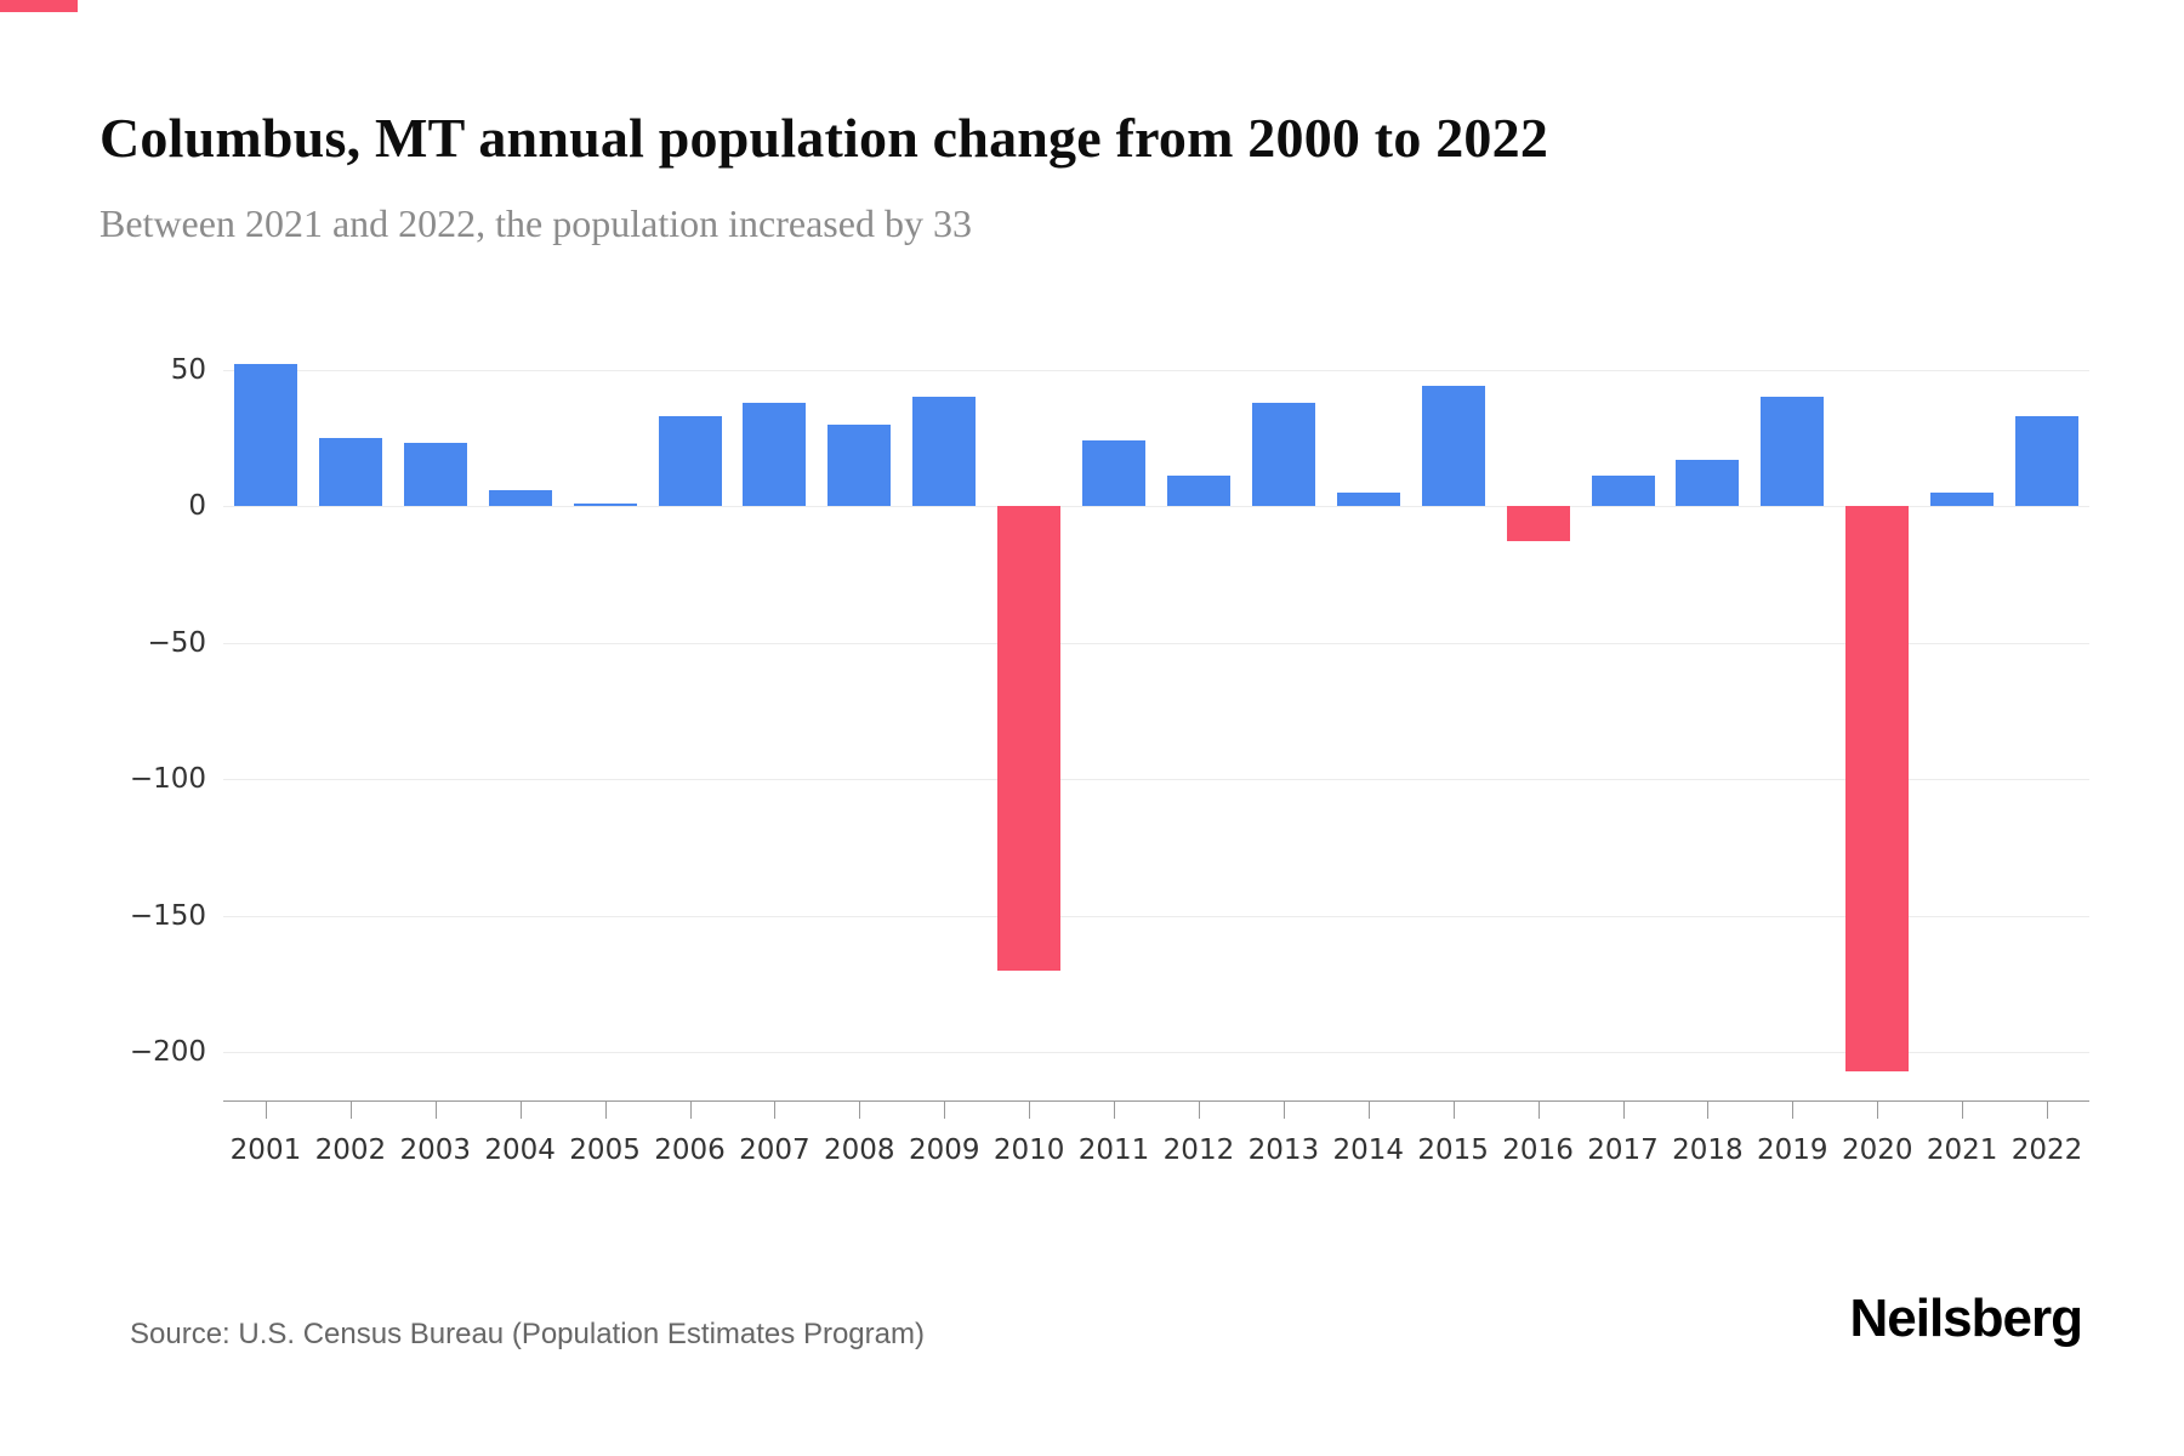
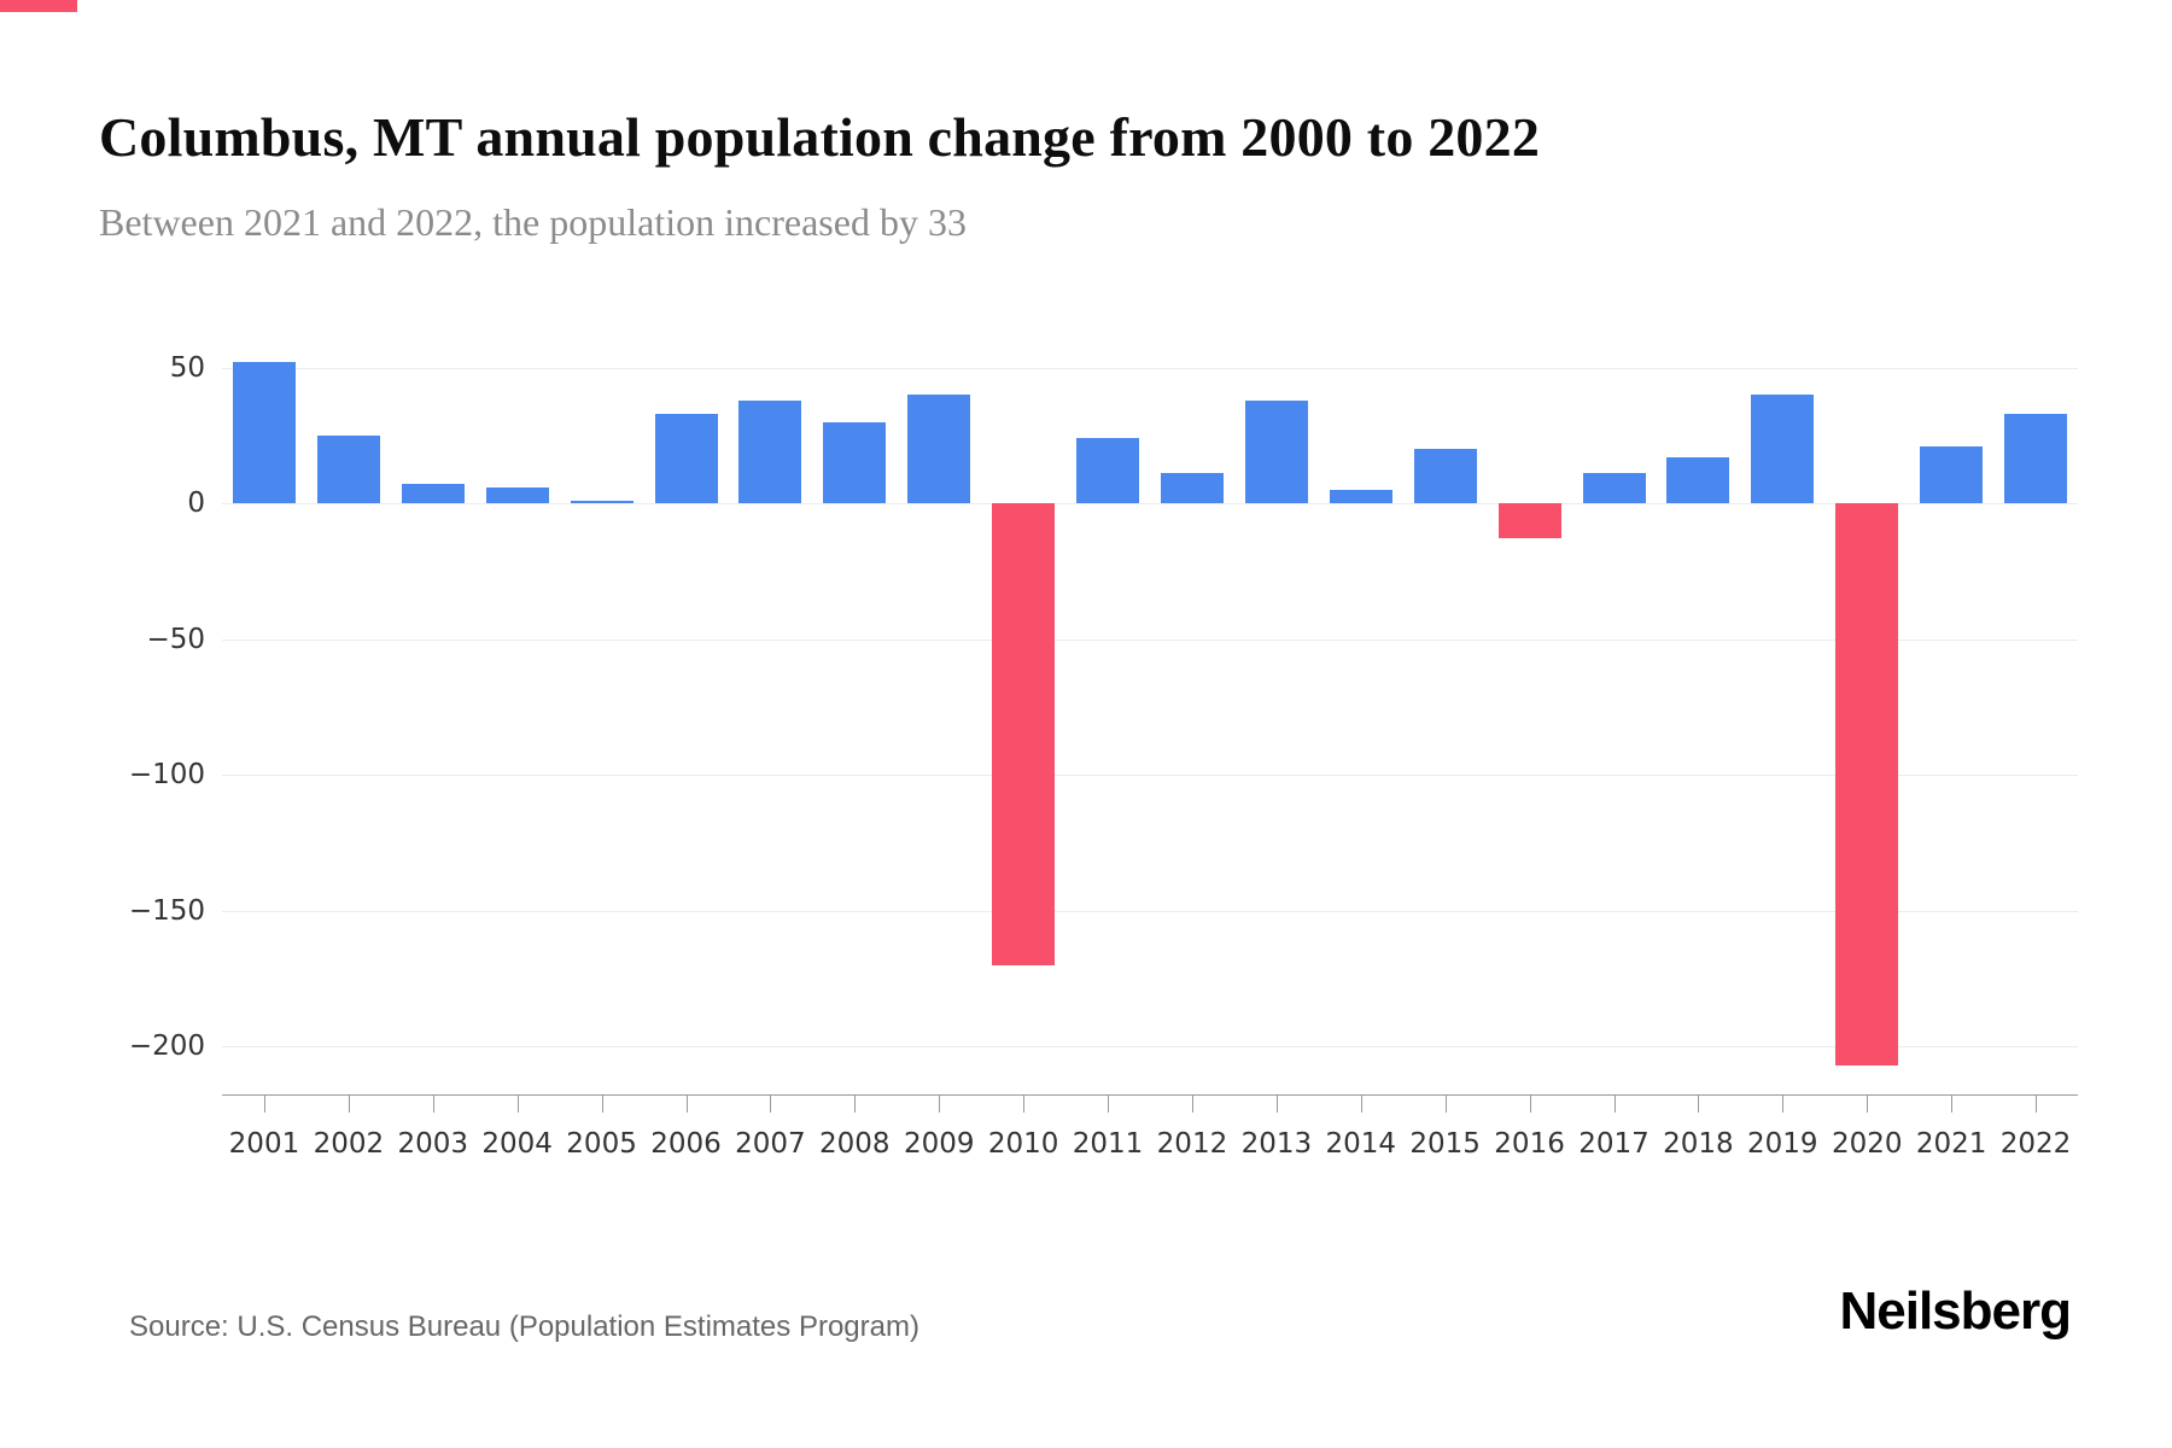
2003: 23 -> 7
2015: 44 -> 20
2021: 5 -> 21
